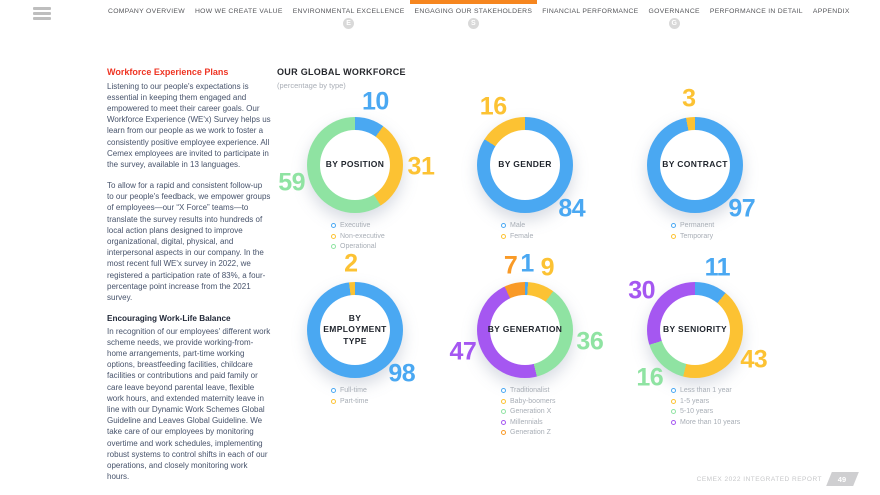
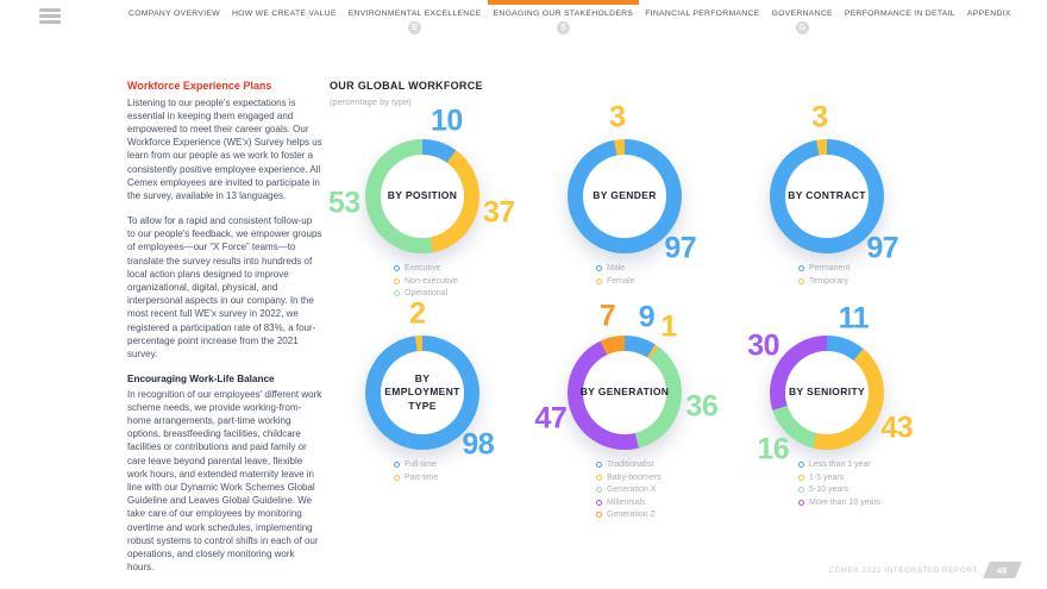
BY POSITION/Non-executive: 31 -> 37
BY POSITION/Operational: 59 -> 53
BY GENDER/Male: 84 -> 97
BY GENDER/Female: 16 -> 3
BY GENERATION/Traditionalist: 1 -> 9
BY GENERATION/Baby-boomers: 9 -> 1
